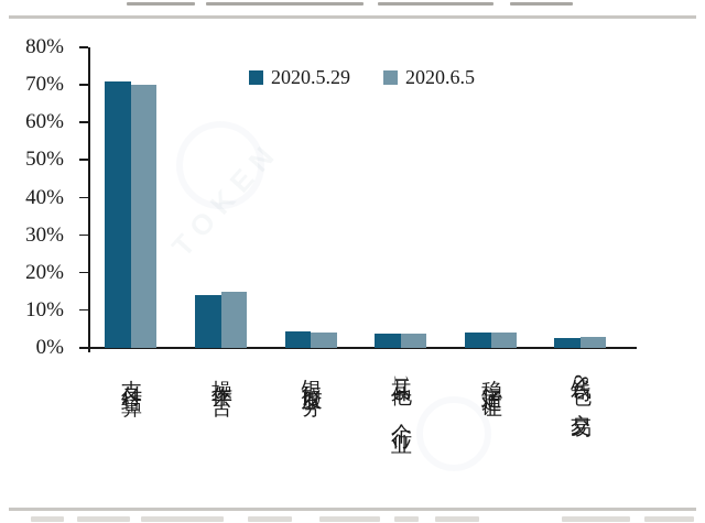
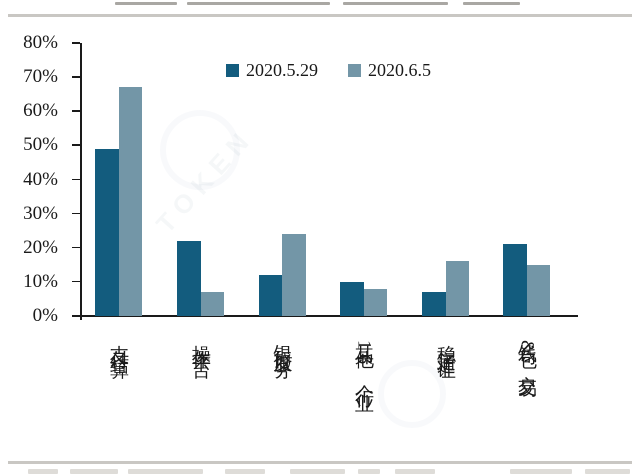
2020.5.29/支付结算: 71% -> 49%
2020.6.5/支付结算: 70% -> 67%
2020.5.29/操作平台: 14% -> 22%
2020.6.5/操作平台: 15% -> 7%
2020.5.29/银行服务: 4% -> 12%
2020.6.5/银行服务: 4% -> 24%
2020.5.29/其他16个行业: 4% -> 10%
2020.6.5/其他16个行业: 4% -> 8%
2020.5.29/稳定通证: 4% -> 7%
2020.6.5/稳定通证: 4% -> 16%
2020.5.29/钱包&交易: 2% -> 21%
2020.6.5/钱包&交易: 3% -> 15%
